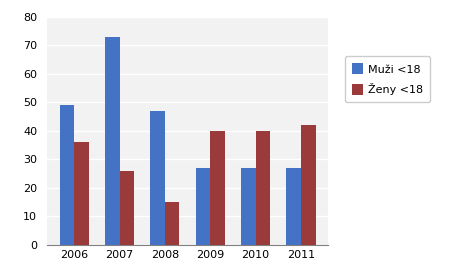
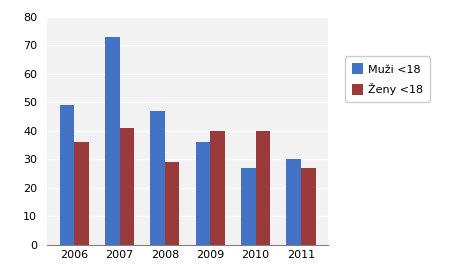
Ženy <18/2007: 26 -> 41
Ženy <18/2008: 15 -> 29
Muži <18/2009: 27 -> 36
Muži <18/2011: 27 -> 30
Ženy <18/2011: 42 -> 27
